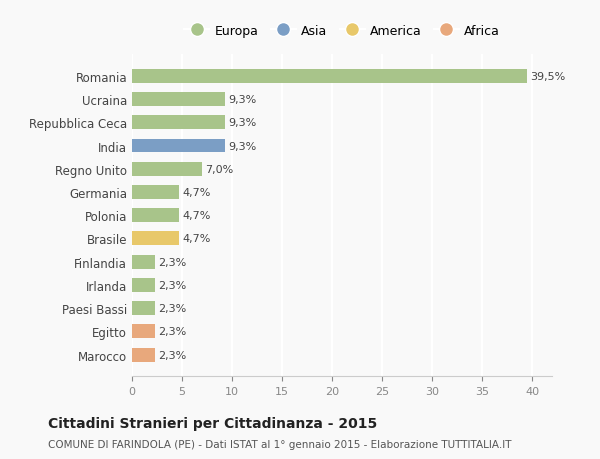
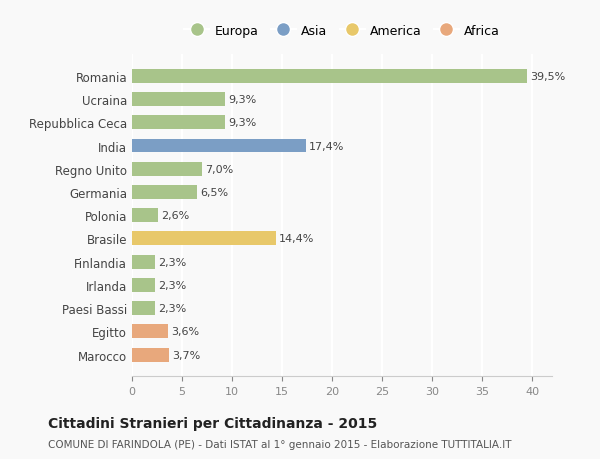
India: 9,3% -> 17,4%
Germania: 4,7% -> 6,5%
Polonia: 4,7% -> 2,6%
Brasile: 4,7% -> 14,4%
Egitto: 2,3% -> 3,6%
Marocco: 2,3% -> 3,7%
